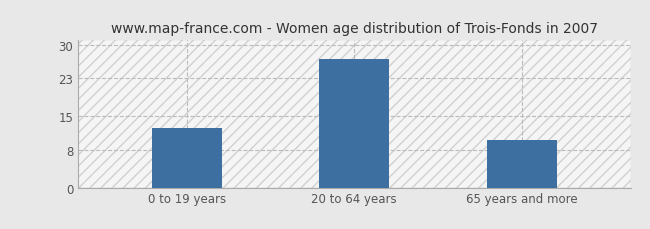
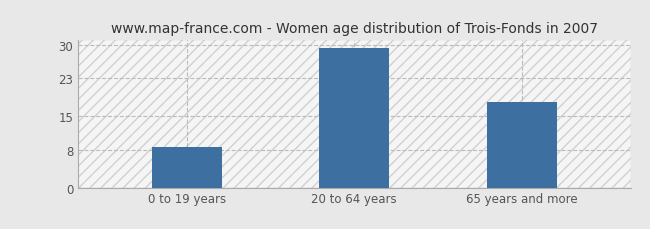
0 to 19 years: 12.5 -> 8.5
20 to 64 years: 27.0 -> 29.5
65 years and more: 10.0 -> 18.0
